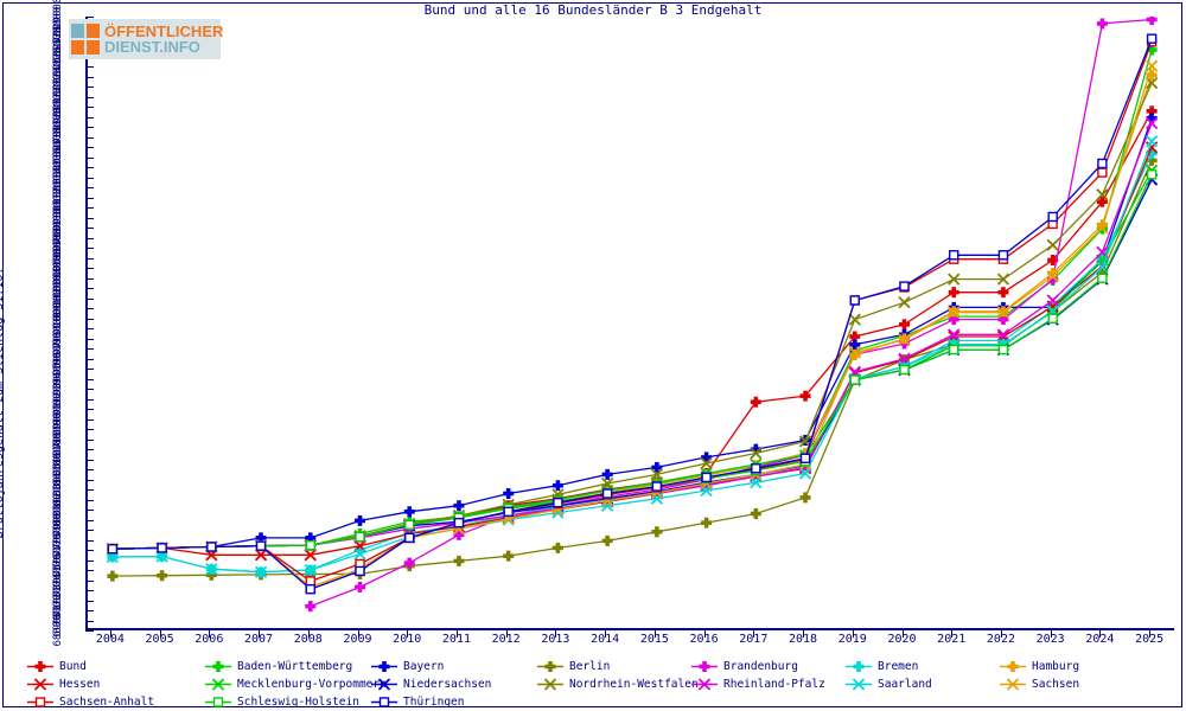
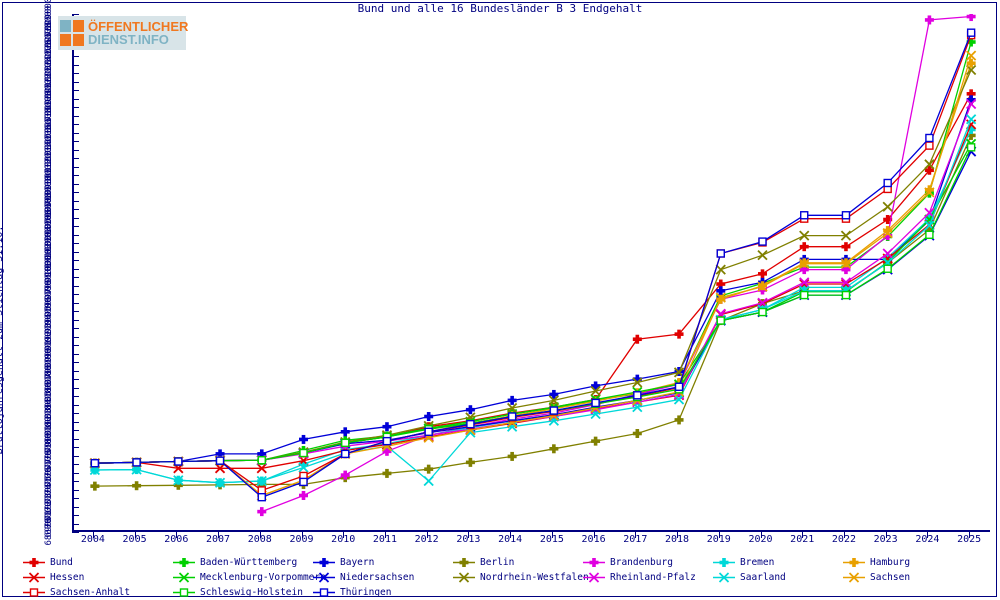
Saarland/2012: 79000 -> 74000
